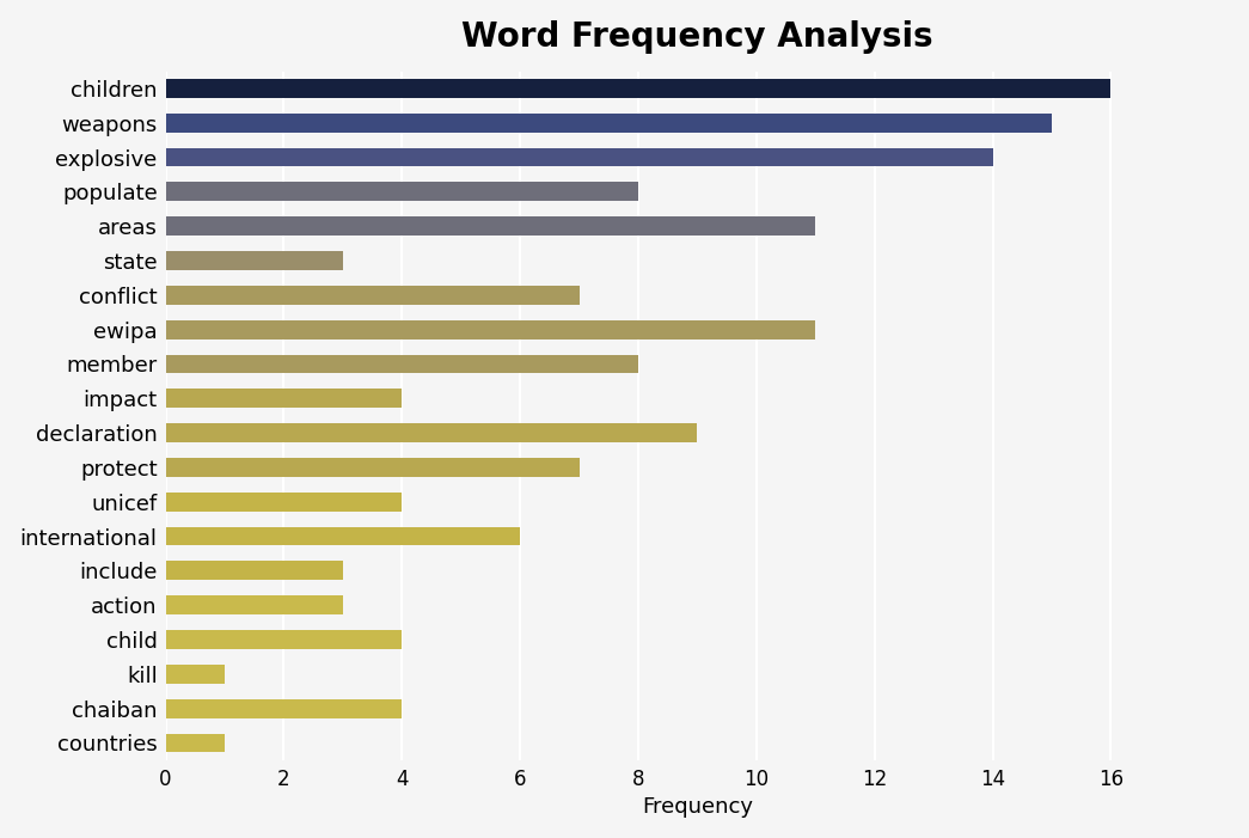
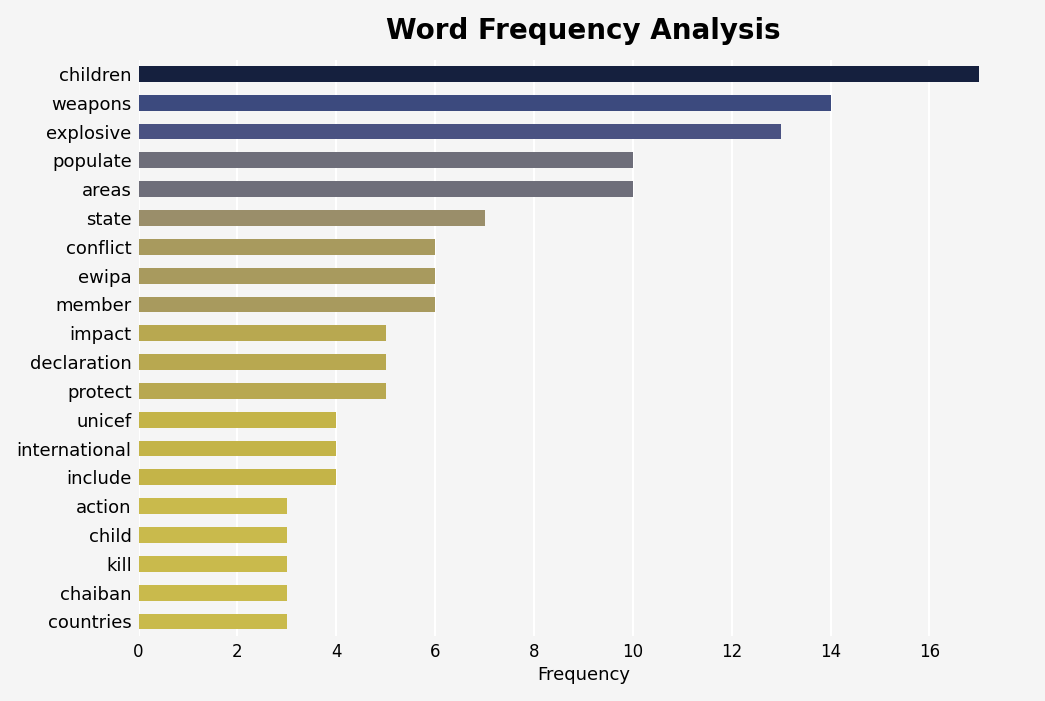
children: 16 -> 17
weapons: 15 -> 14
explosive: 14 -> 13
populate: 8 -> 10
areas: 11 -> 10
state: 3 -> 7
conflict: 7 -> 6
ewipa: 11 -> 6
member: 8 -> 6
impact: 4 -> 5
declaration: 9 -> 5
protect: 7 -> 5
international: 6 -> 4
include: 3 -> 4
child: 4 -> 3
kill: 1 -> 3
chaiban: 4 -> 3
countries: 1 -> 3
